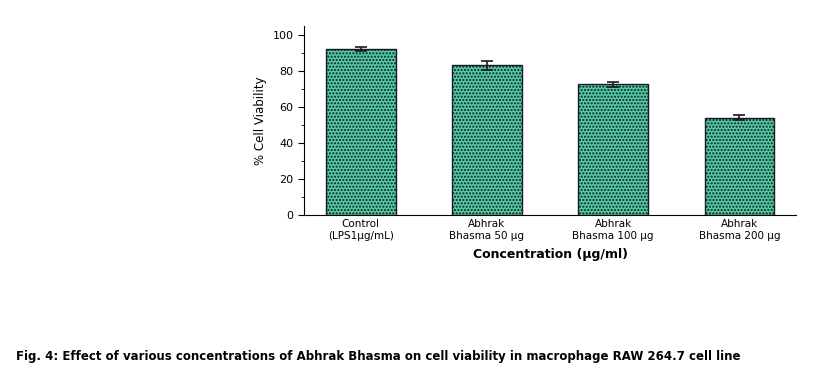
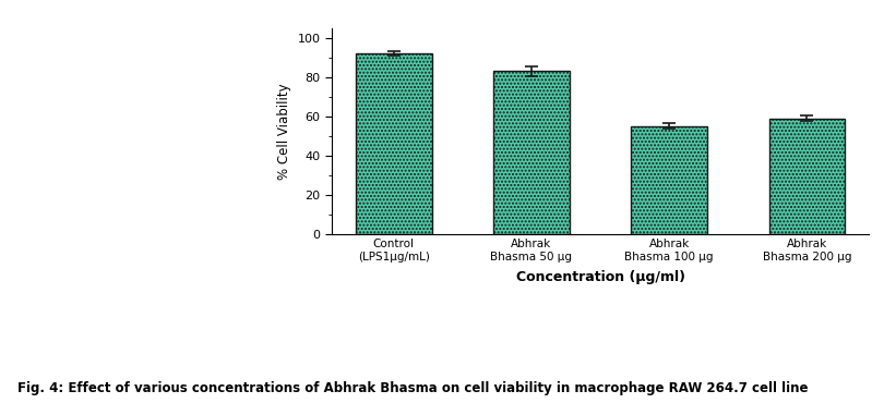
Abhrak Bhasma 100 µg: 72 -> 55
Abhrak Bhasma 200 µg: 54 -> 59
